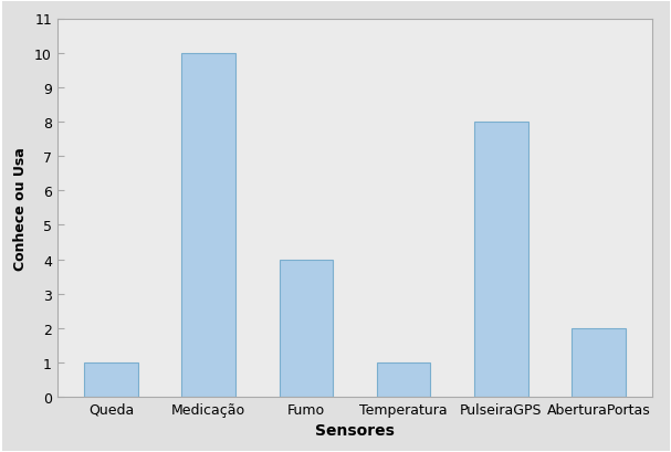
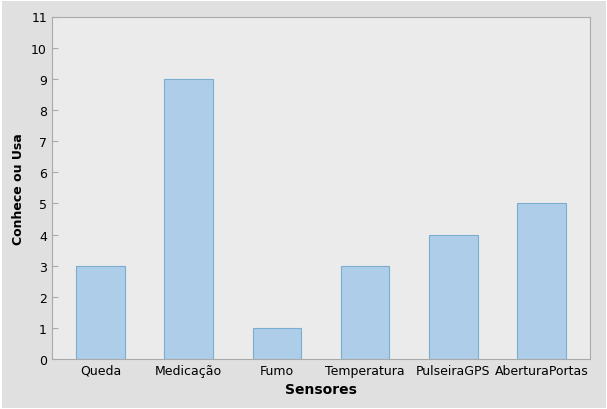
Queda: 1 -> 3
Medicação: 10 -> 9
Fumo: 4 -> 1
Temperatura: 1 -> 3
PulseiraGPS: 8 -> 4
AberturaPortas: 2 -> 5
